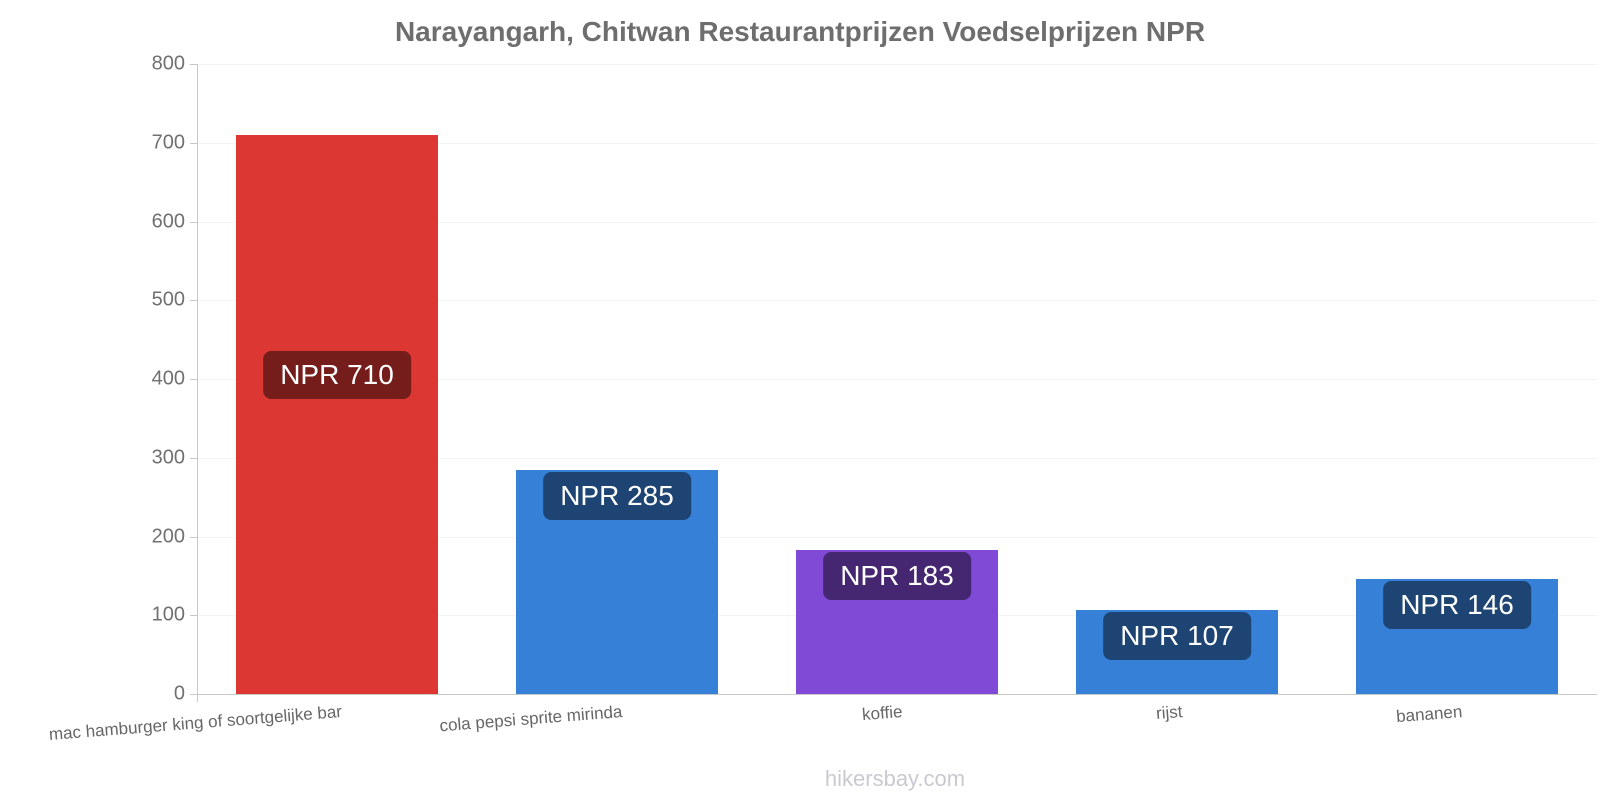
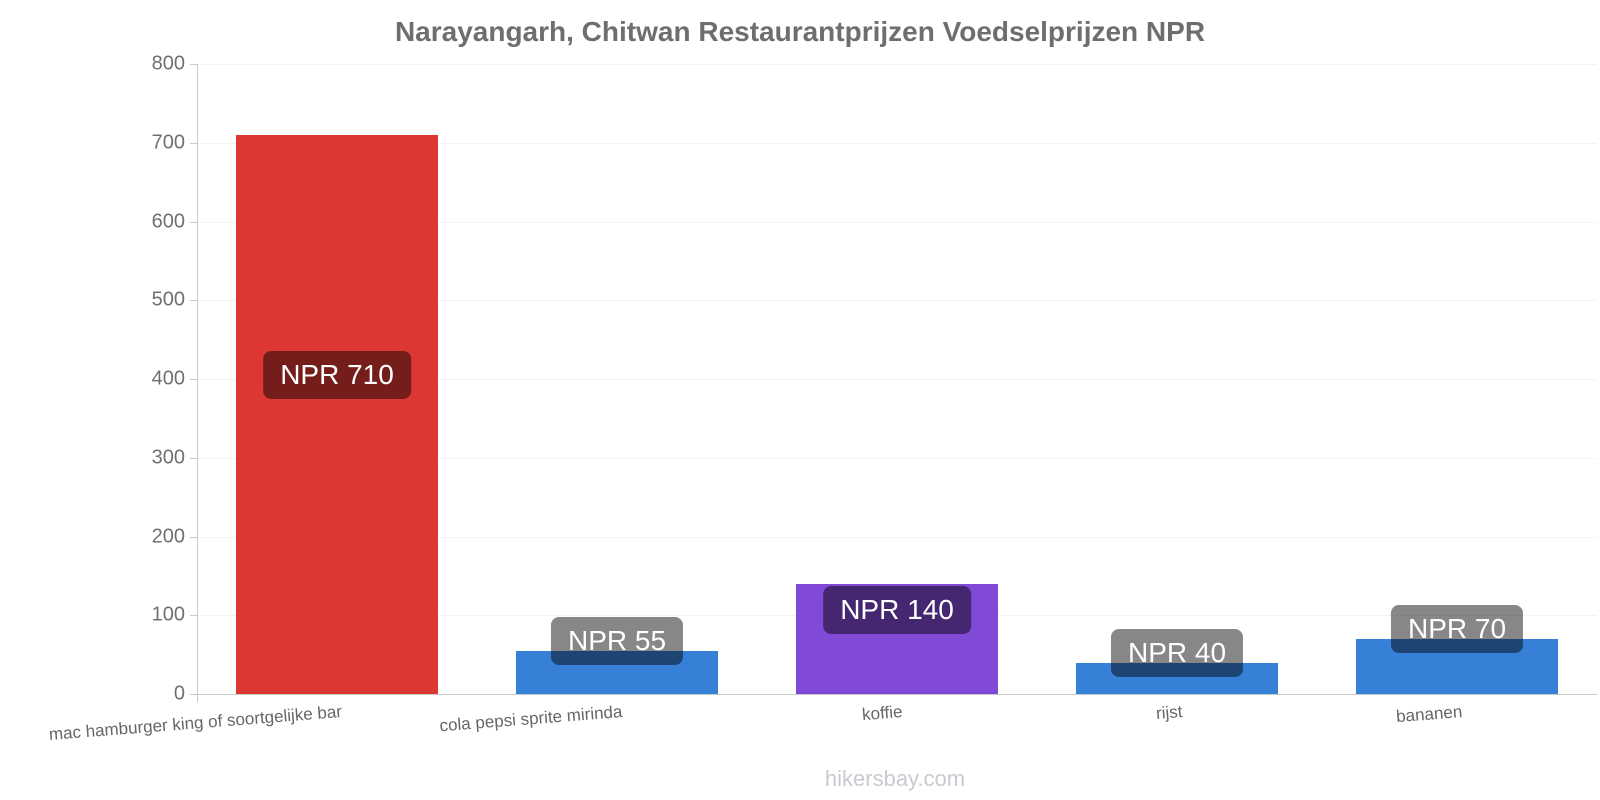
cola pepsi sprite mirinda: 285 -> 55
koffie: 183 -> 140
rijst: 107 -> 40
bananen: 146 -> 70
